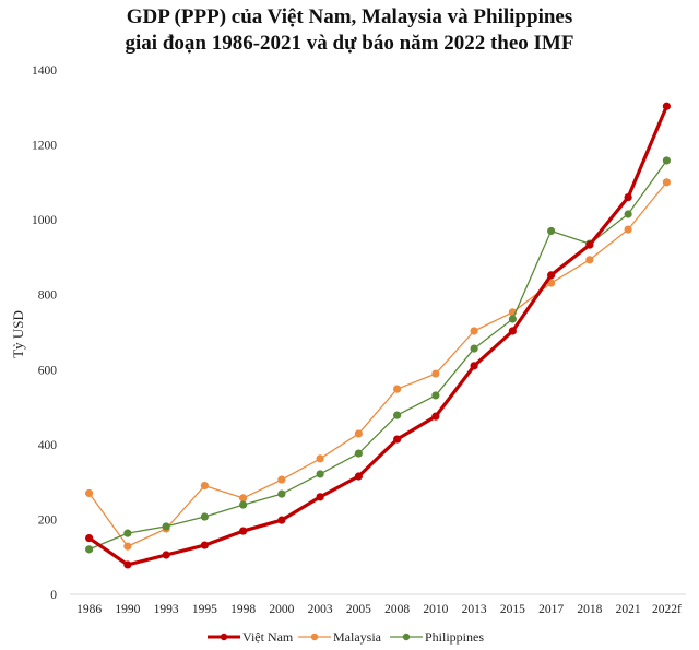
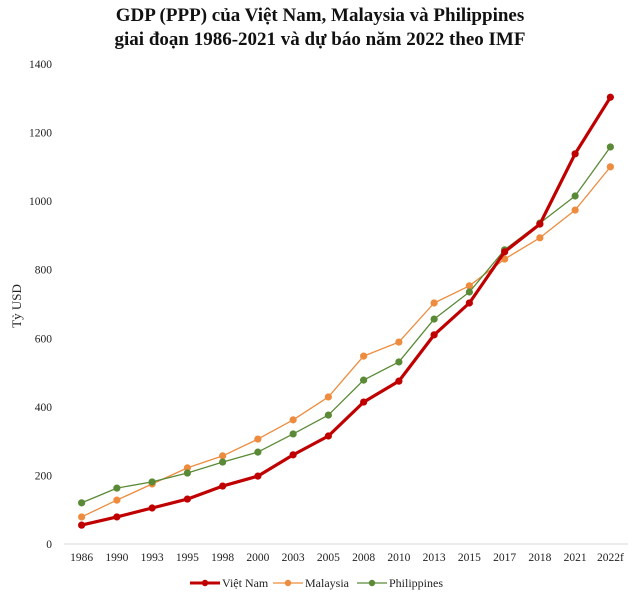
Việt Nam/1986: 150 -> 60
Malaysia/1986: 270 -> 80
Malaysia/1995: 290 -> 220
Philippines/2017: 970 -> 860
Việt Nam/2021: 1060 -> 1140
